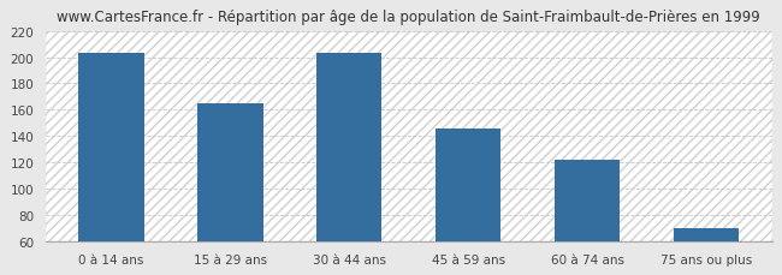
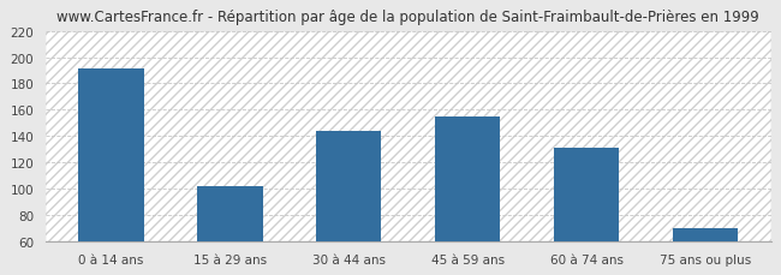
0 à 14 ans: 203 -> 191
15 à 29 ans: 165 -> 102
30 à 44 ans: 203 -> 144
45 à 59 ans: 146 -> 155
60 à 74 ans: 122 -> 131
